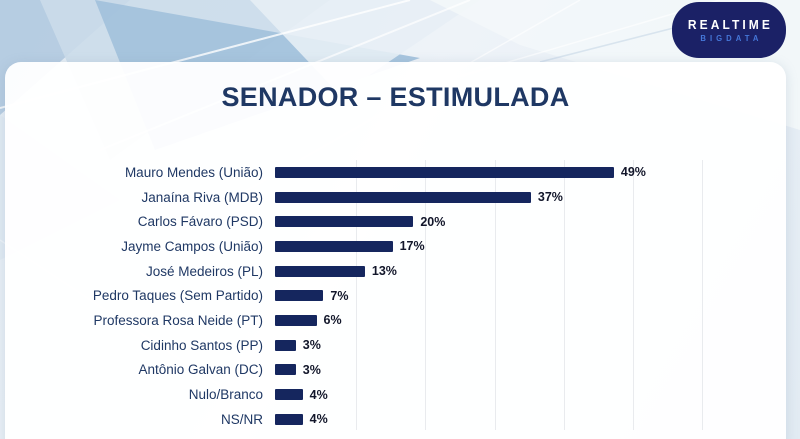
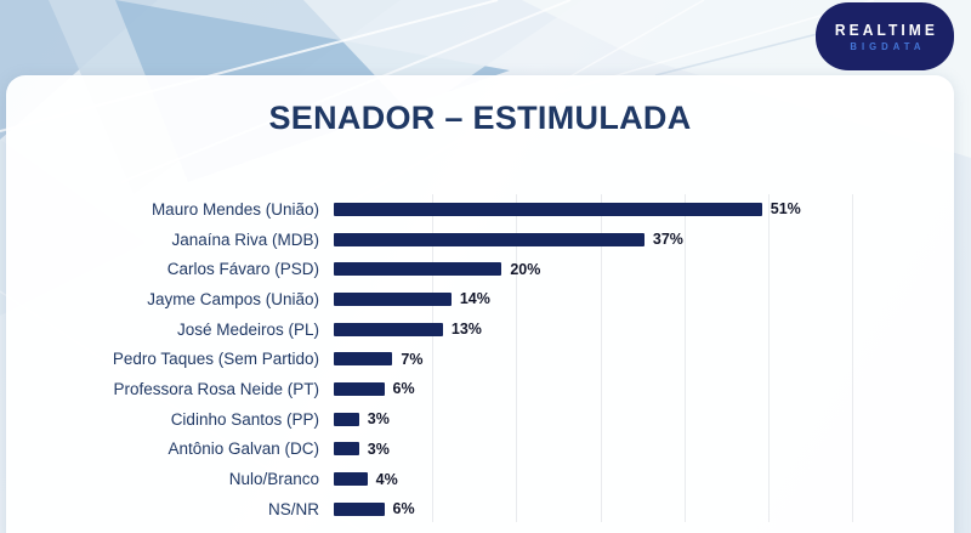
Mauro Mendes (União): 49% -> 51%
Jayme Campos (União): 17% -> 14%
NS/NR: 4% -> 6%
